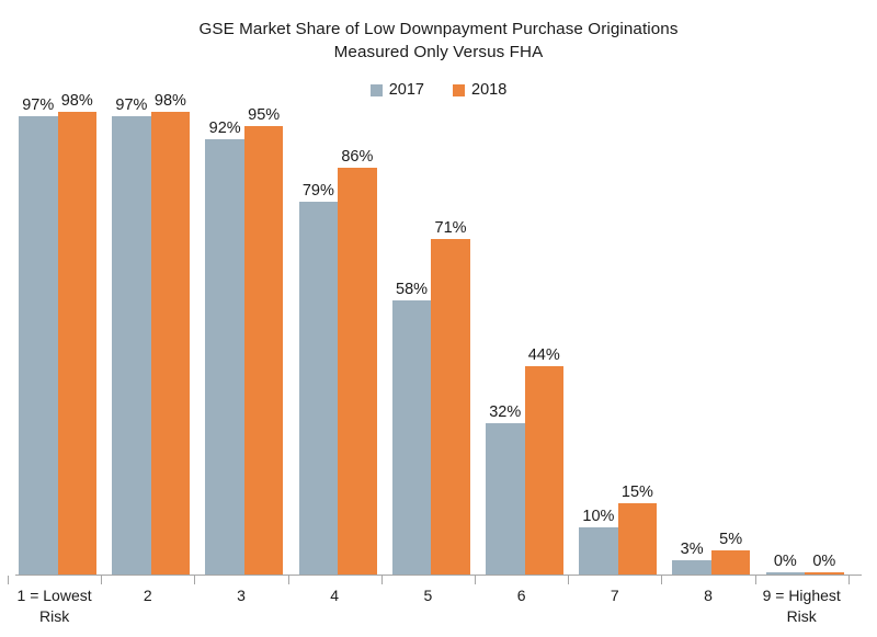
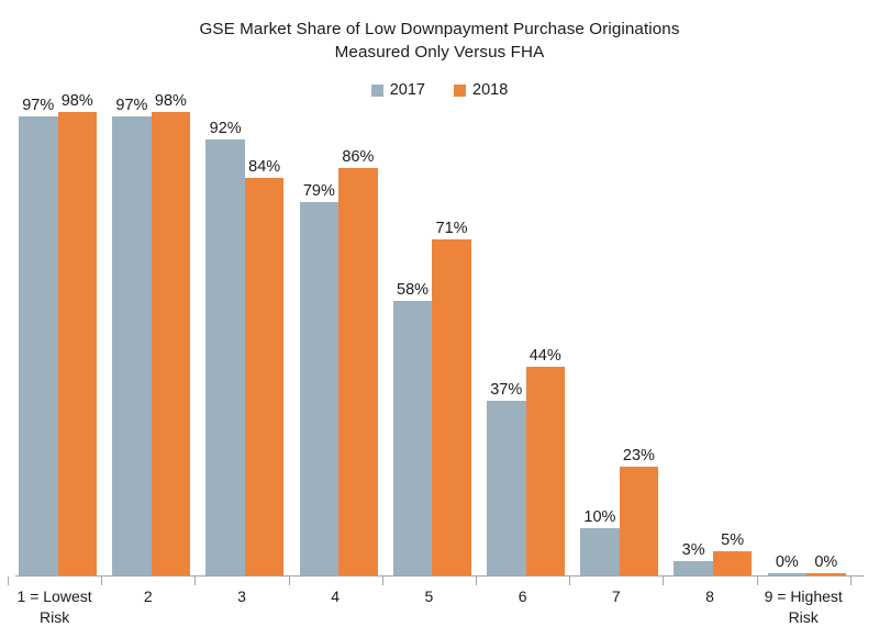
2018/3: 95% -> 84%
2017/6: 32% -> 37%
2018/7: 15% -> 23%
